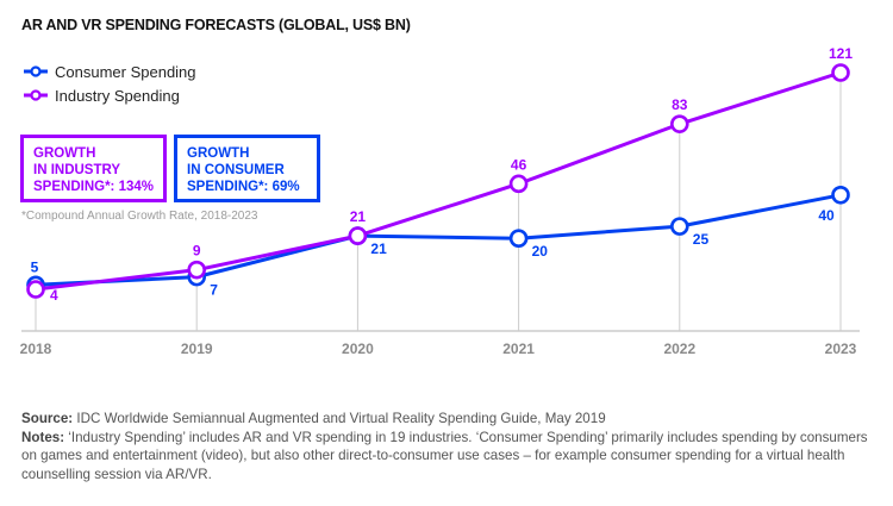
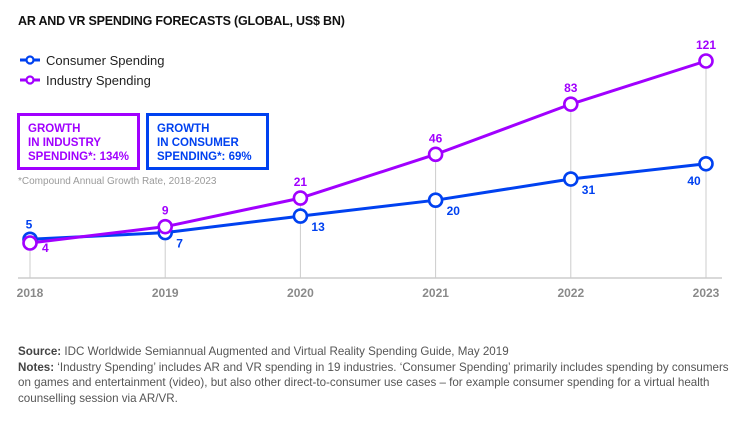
Consumer Spending/2020: 21 -> 13
Consumer Spending/2022: 25 -> 31
